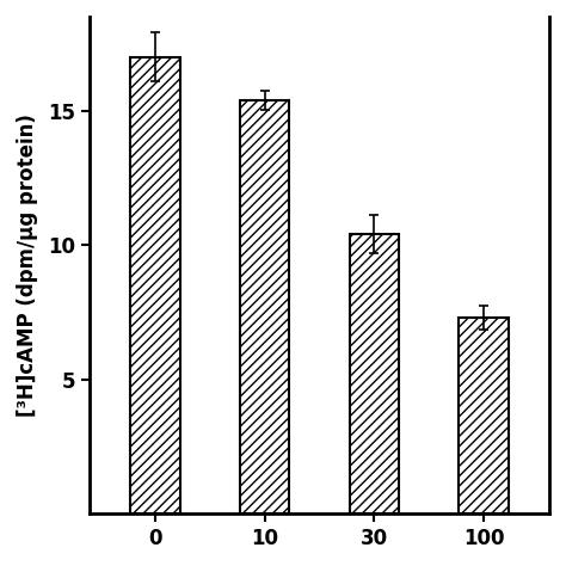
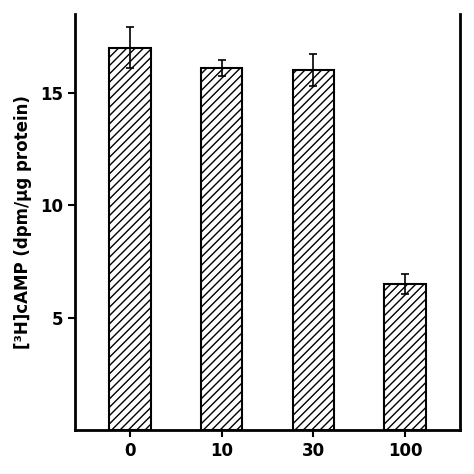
10: 15.4 -> 16.1
30: 10.4 -> 16.0
100: 7.3 -> 6.5
